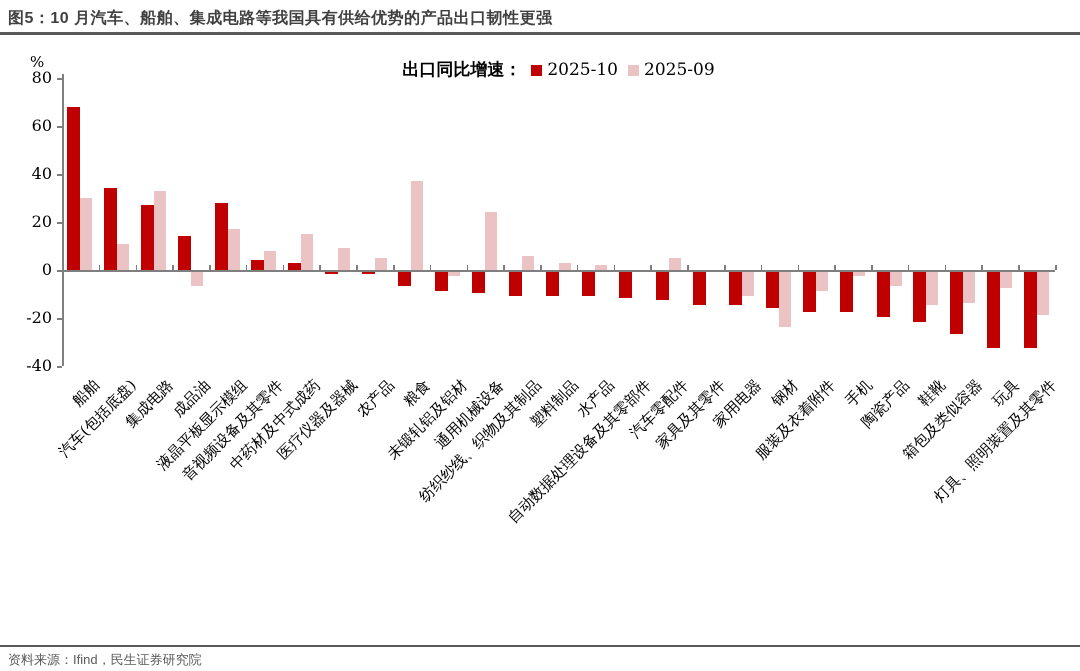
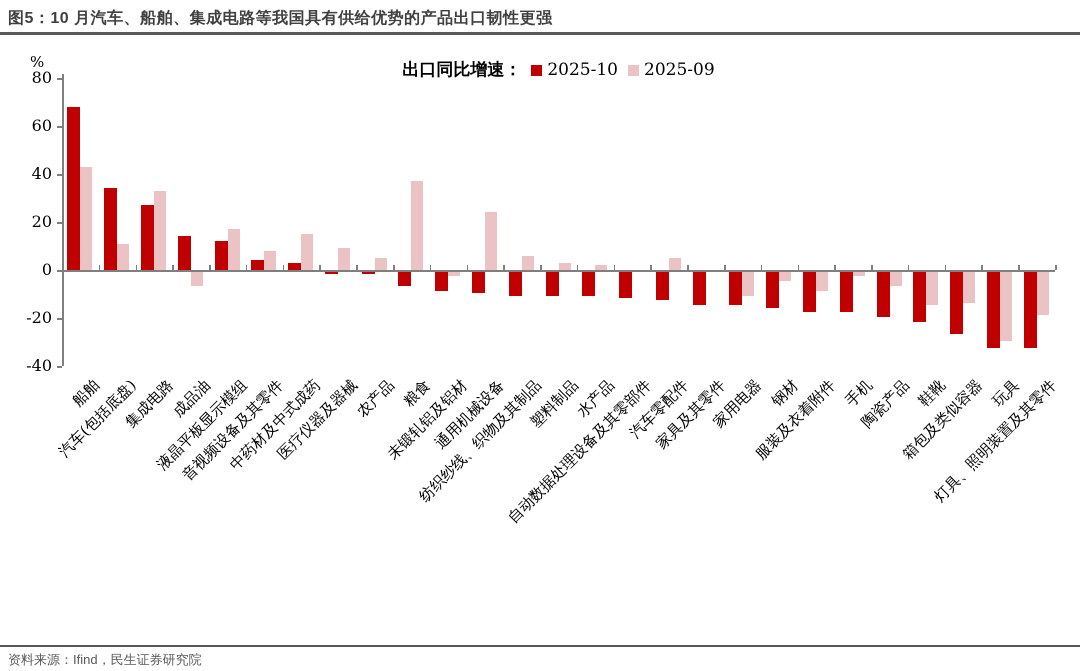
2025-09/船舶: 30 -> 43
2025-10/液晶平板显示模组: 28 -> 12
2025-09/钢材: -23 -> -4
2025-09/玩具: -7 -> -29
